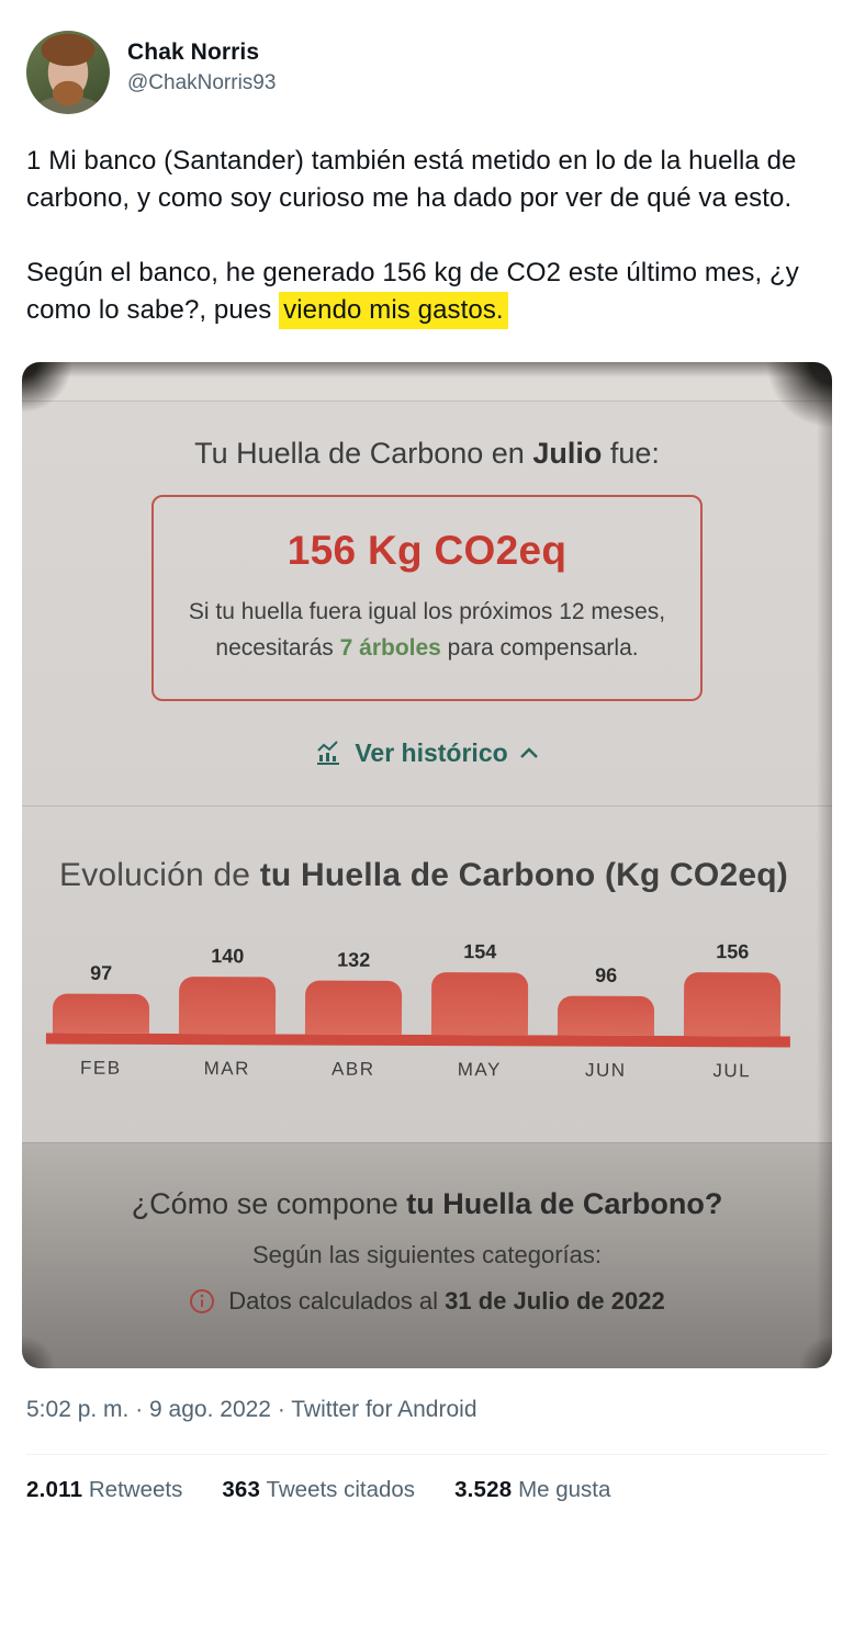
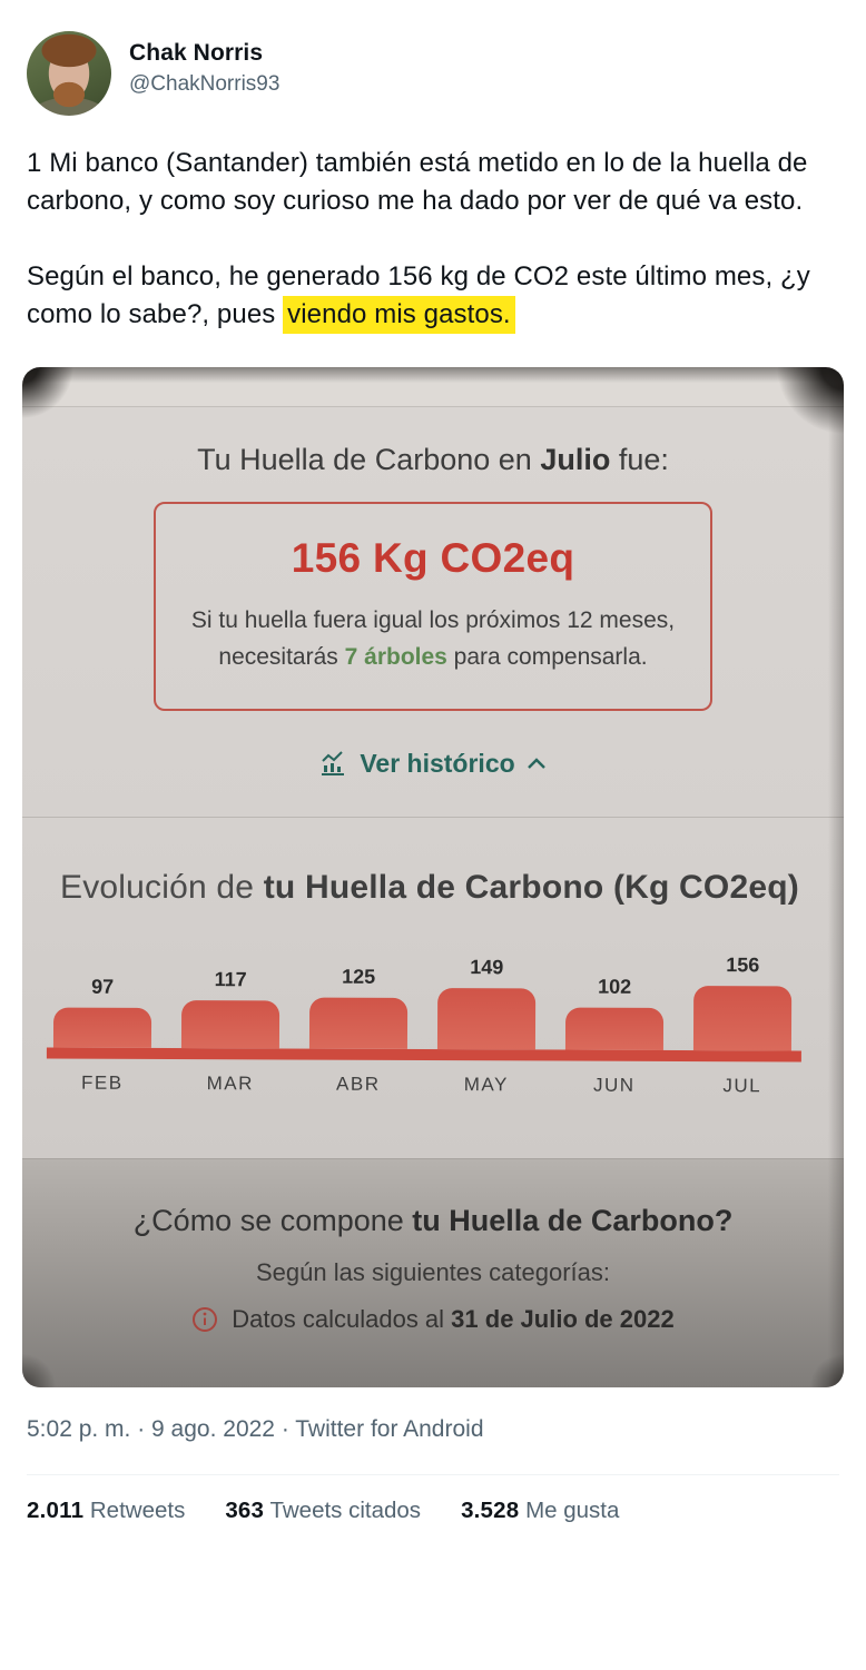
MAR: 140 -> 117
ABR: 132 -> 125
MAY: 154 -> 149
JUN: 96 -> 102
